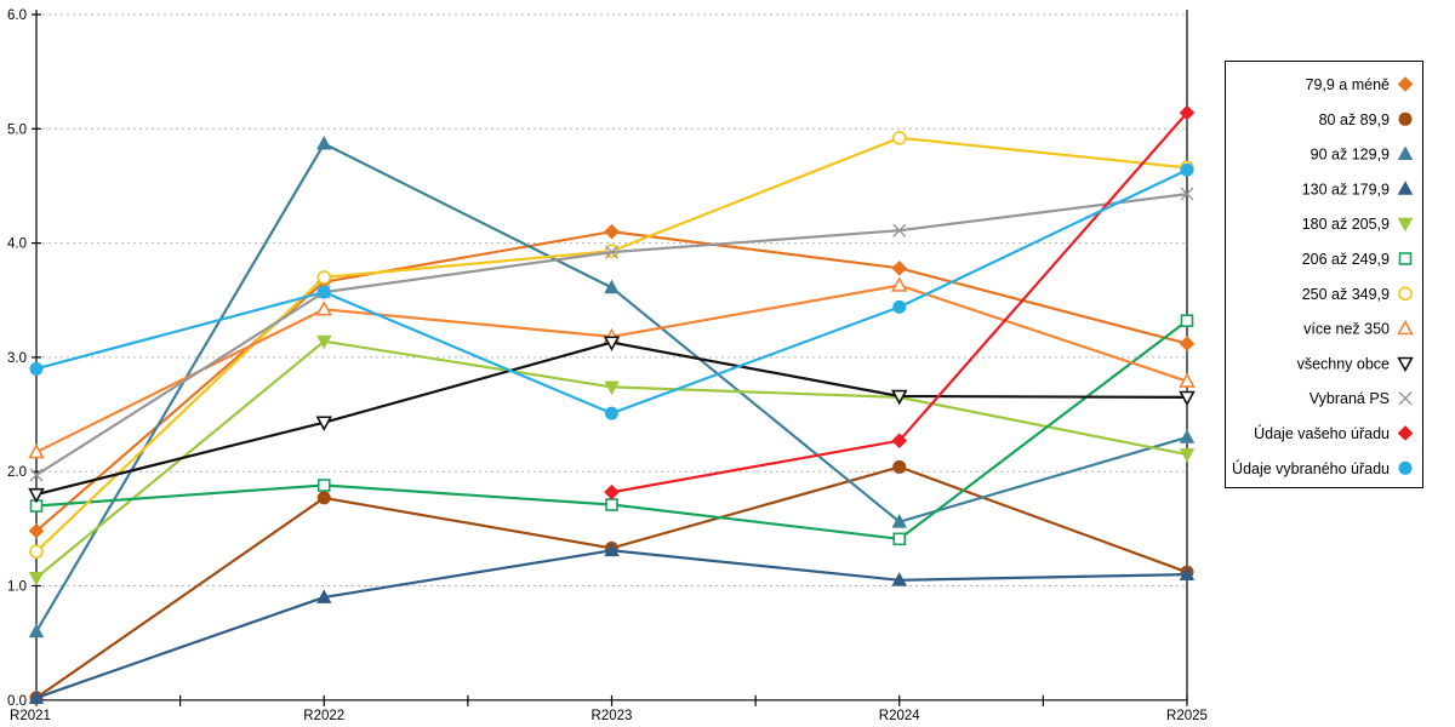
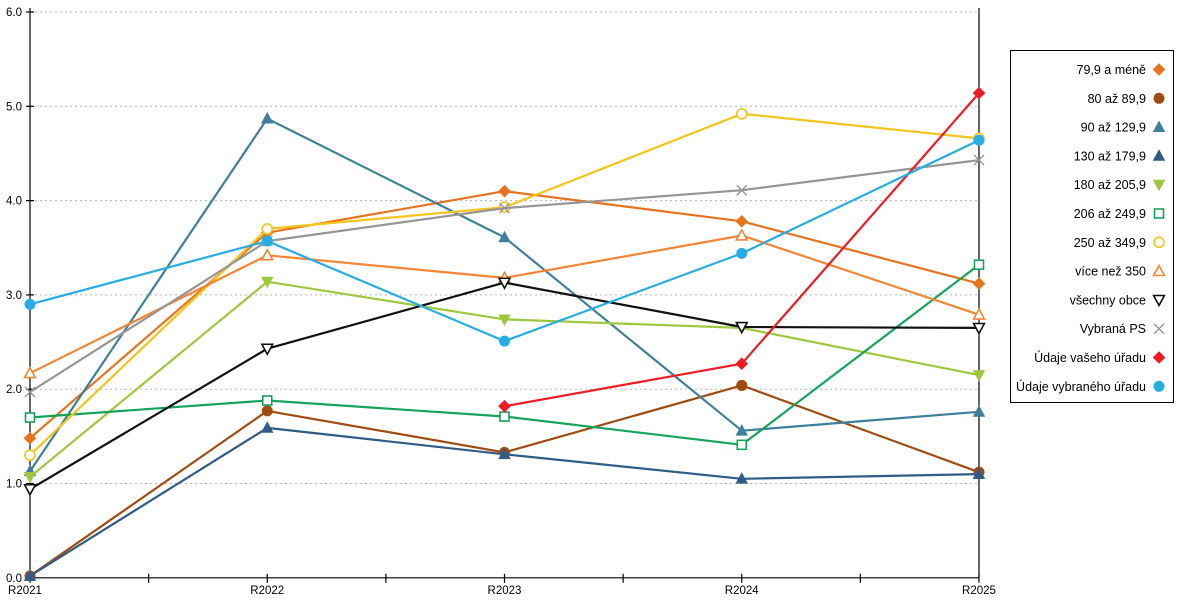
90 až 129,9/R2021: 0.6 -> 1.1
všechny obce/R2021: 1.8 -> 0.9
130 až 179,9/R2022: 0.9 -> 1.6
90 až 129,9/R2025: 2.3 -> 1.8
